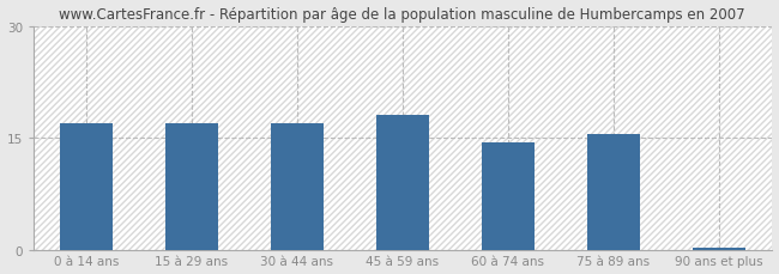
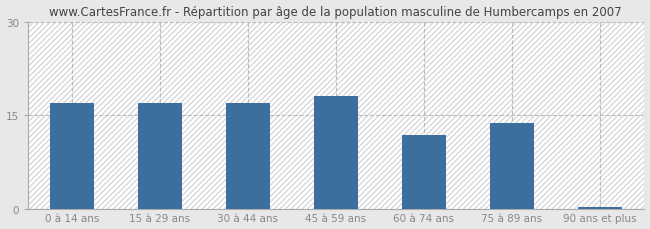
60 à 74 ans: 14.3 -> 11.8
75 à 89 ans: 15.5 -> 13.8
